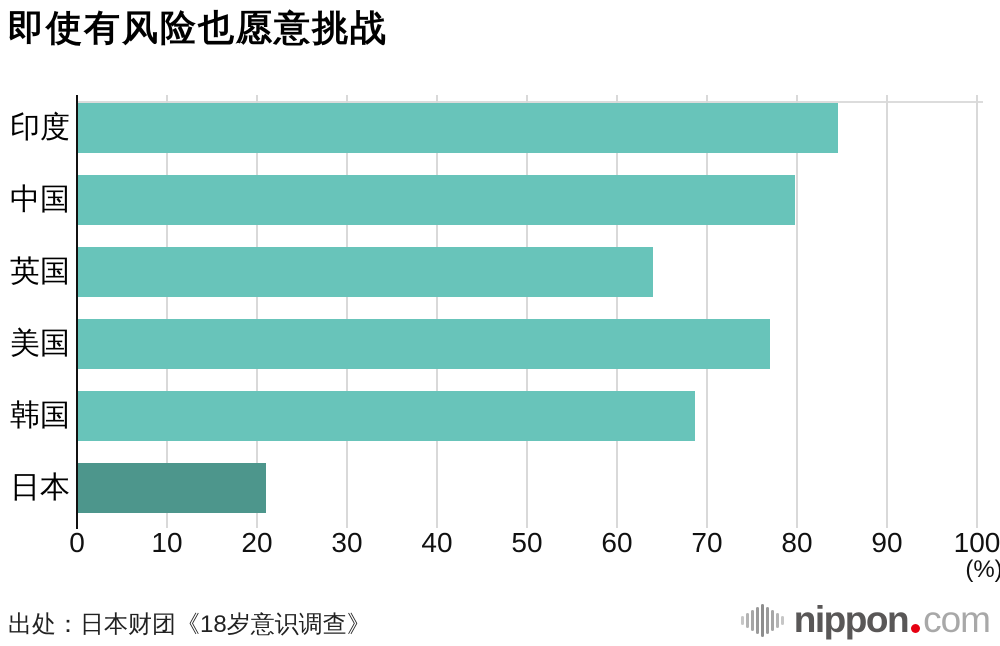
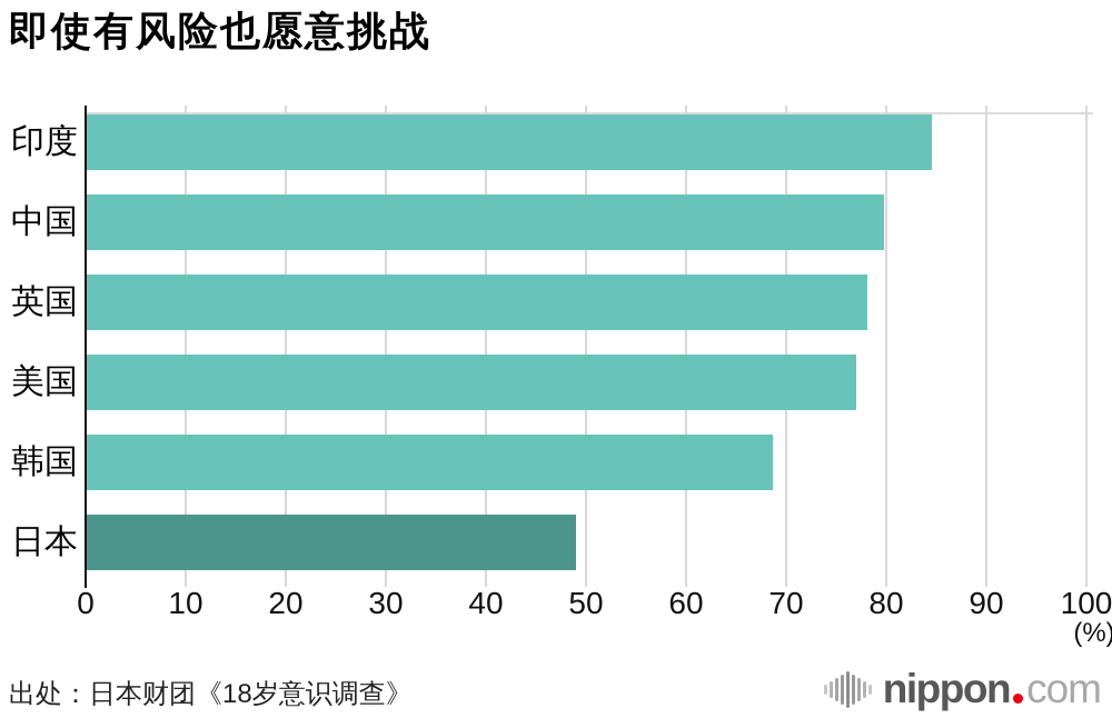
英国: 64 -> 78
日本: 21 -> 49
